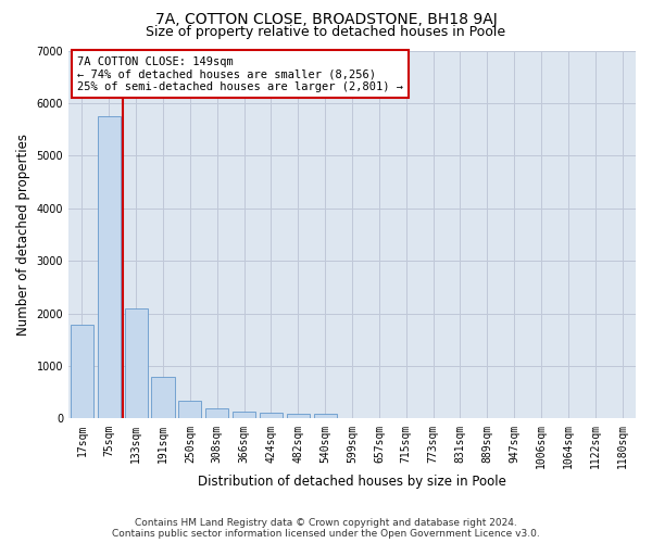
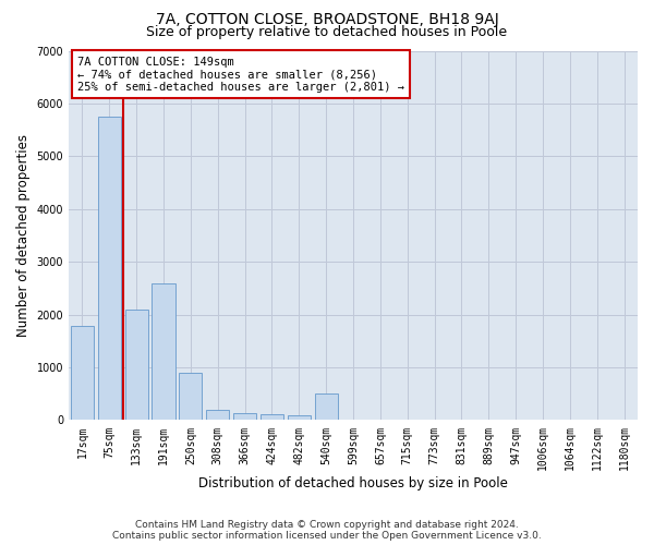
191sqm: 800 -> 2600
250sqm: 340 -> 900
540sqm: 80 -> 500
